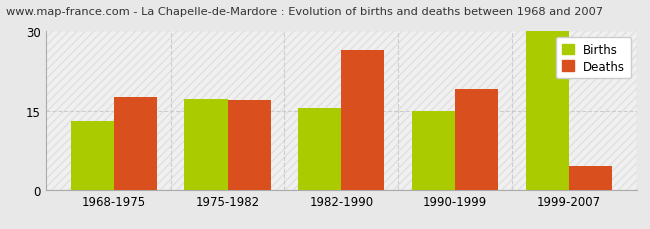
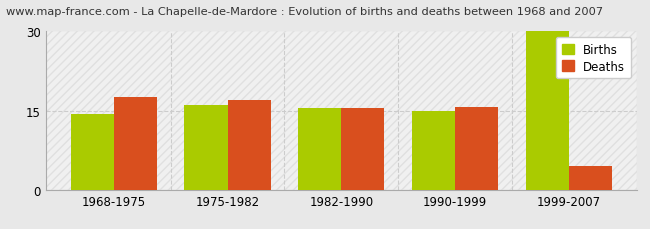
Births/1968-1975: 13.0 -> 14.4
Births/1975-1982: 17.2 -> 16.1
Deaths/1982-1990: 26.4 -> 15.5
Deaths/1990-1999: 19.0 -> 15.6
